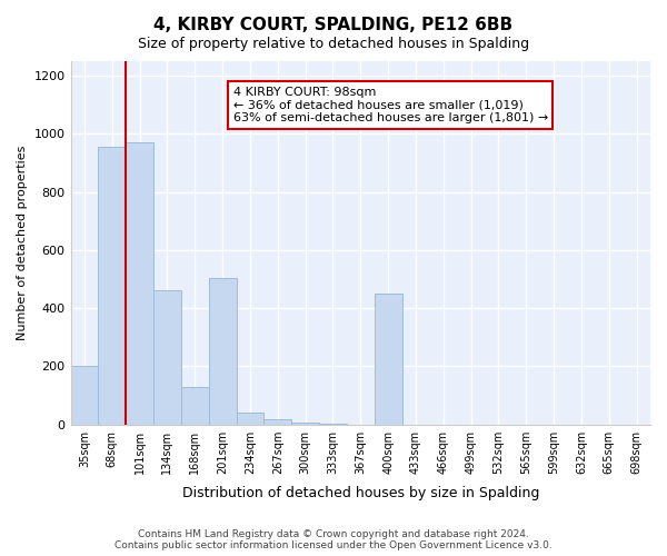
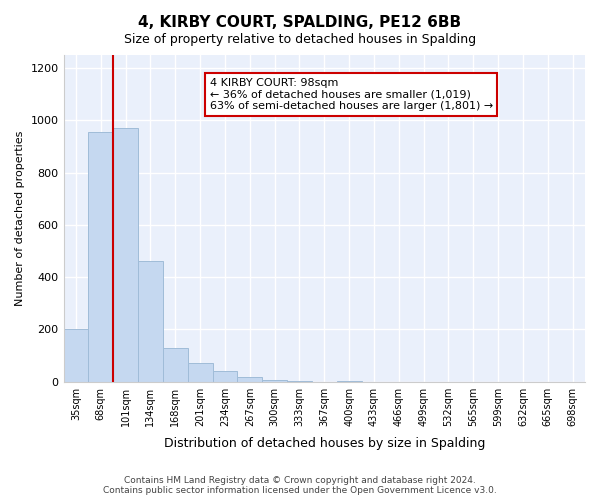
201sqm: 505 -> 70
400sqm: 450 -> 3
